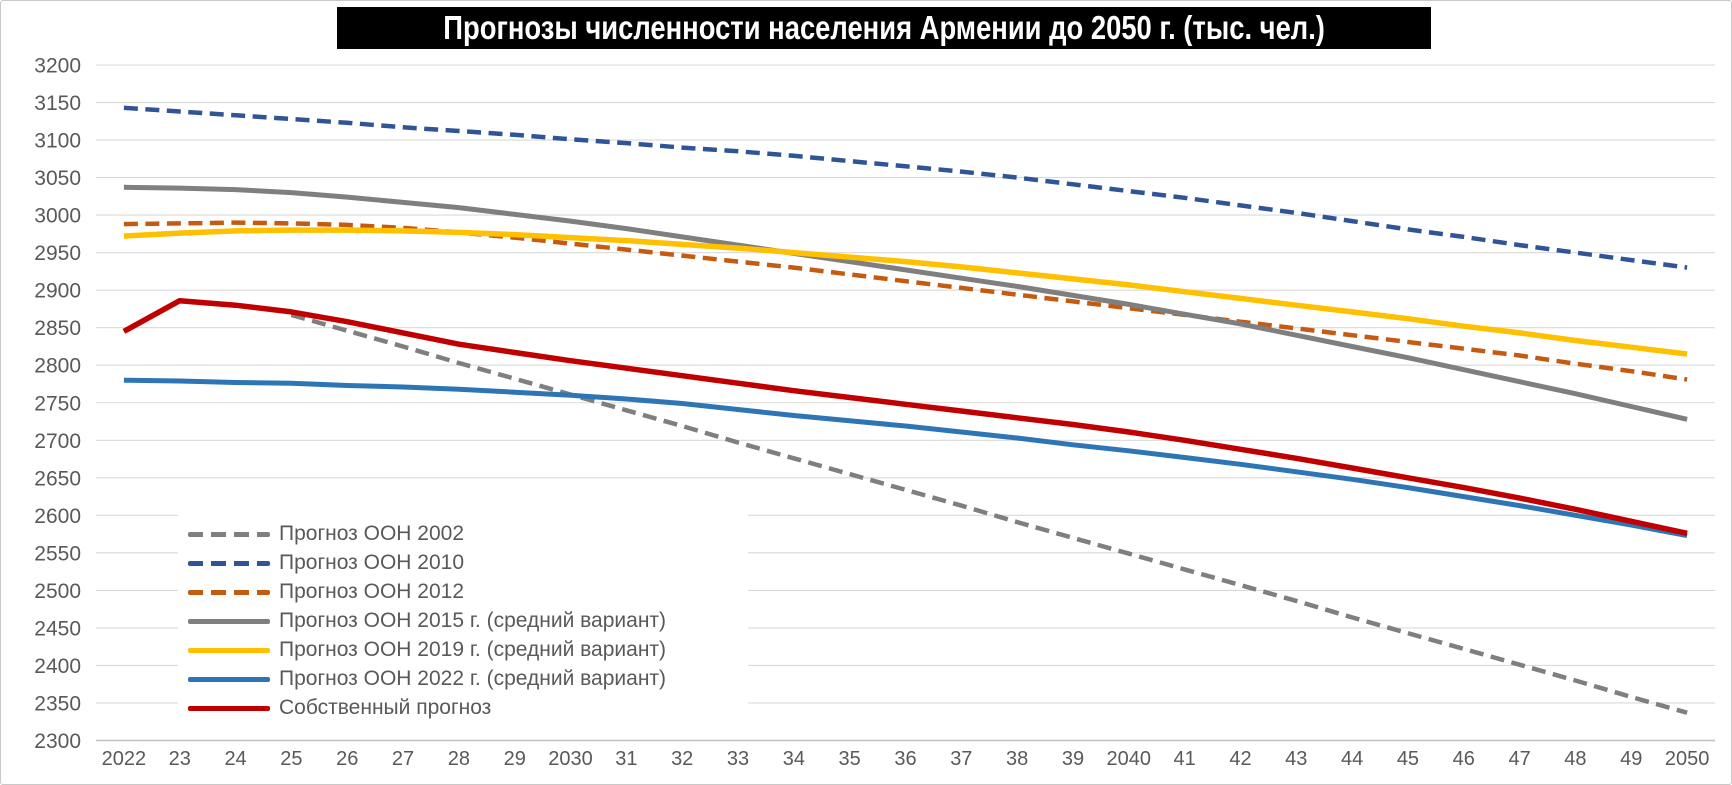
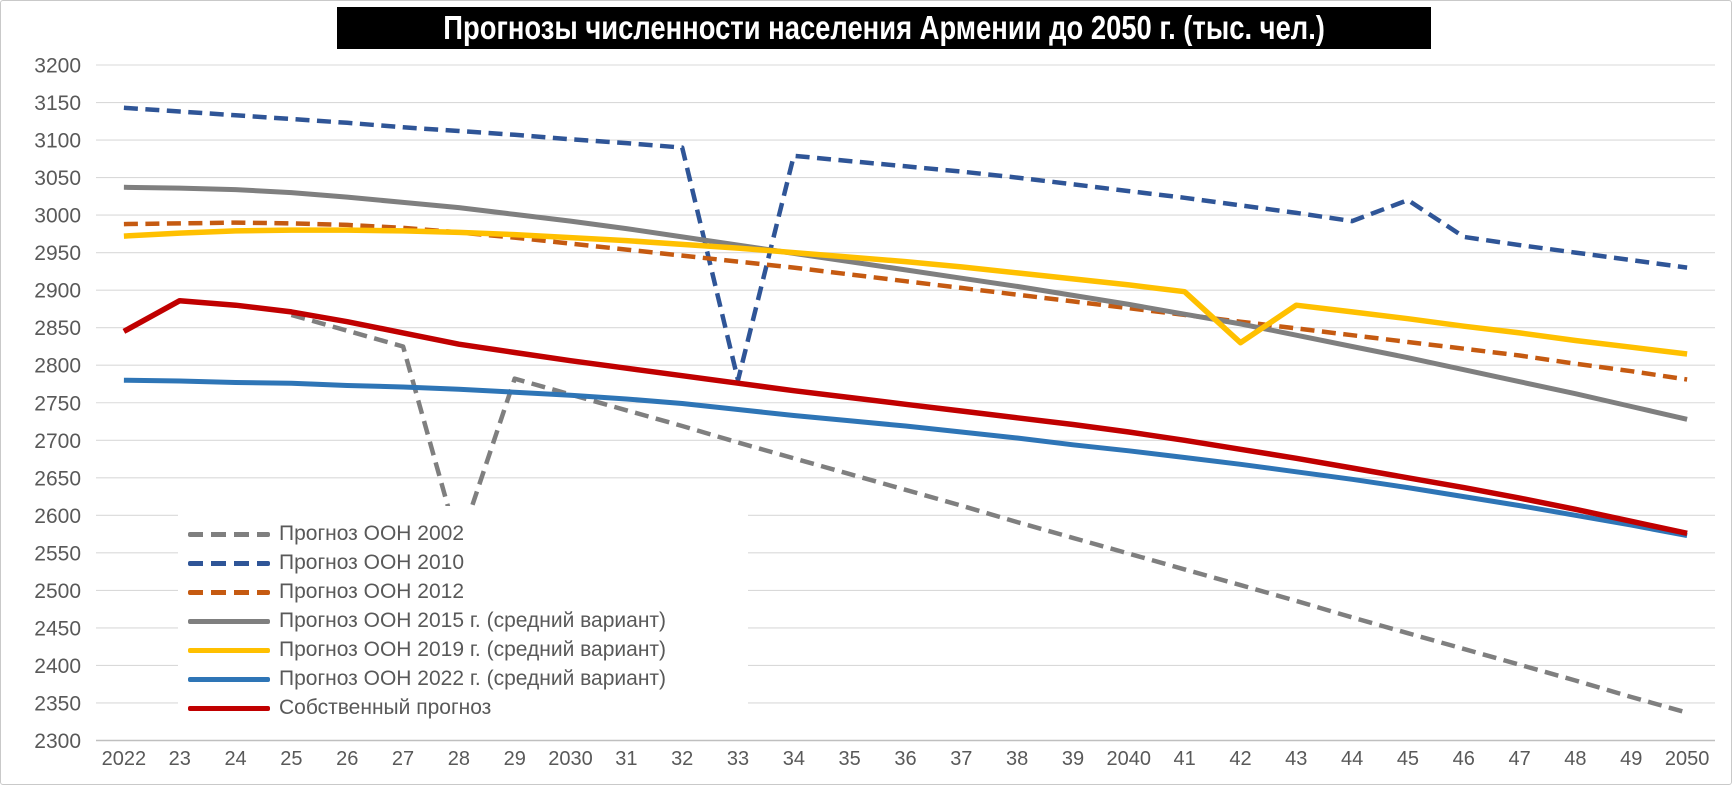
Прогноз ООН 2002/28: 2800 -> 2560
Прогноз ООН 2010/33: 3080 -> 2780
Прогноз ООН 2019 г. (средний вариант)/42: 2890 -> 2830
Прогноз ООН 2010/45: 2980 -> 3020
